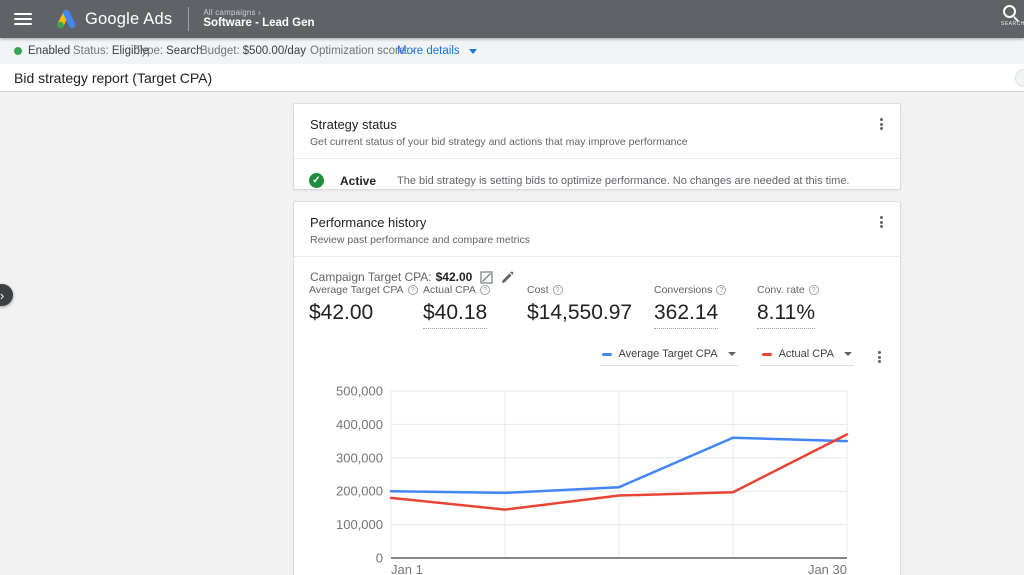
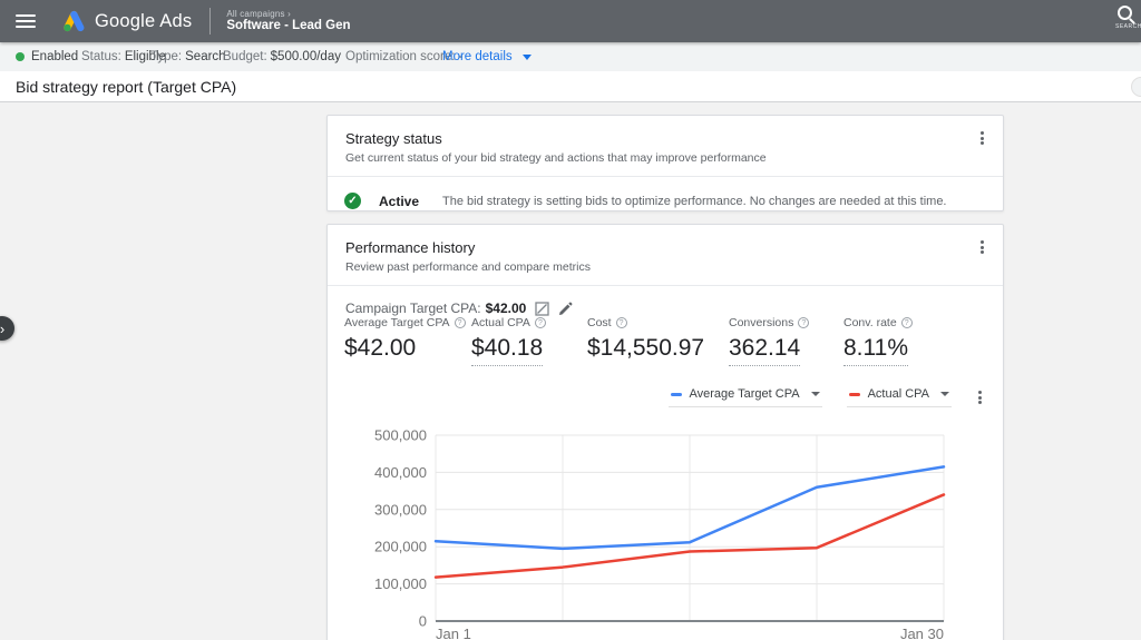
Average Target CPA/Jan 1: 200000 -> 220000
Actual CPA/Jan 1: 180000 -> 120000
Average Target CPA/Jan 30: 350000 -> 420000
Actual CPA/Jan 30: 370000 -> 340000
